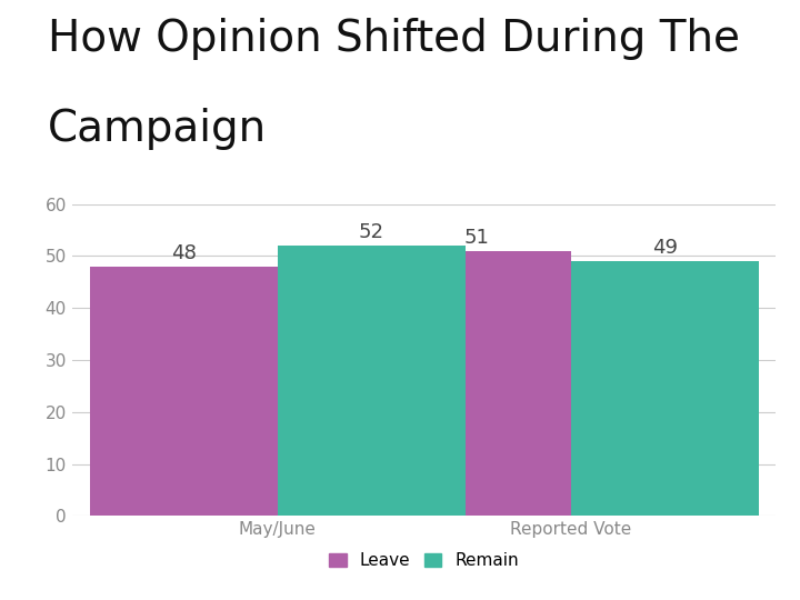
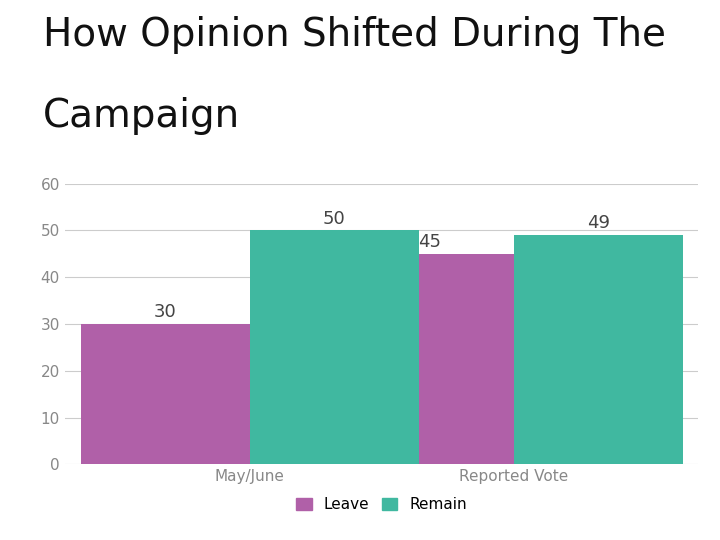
Leave/May/June: 48 -> 30
Remain/May/June: 52 -> 50
Leave/Reported Vote: 51 -> 45
